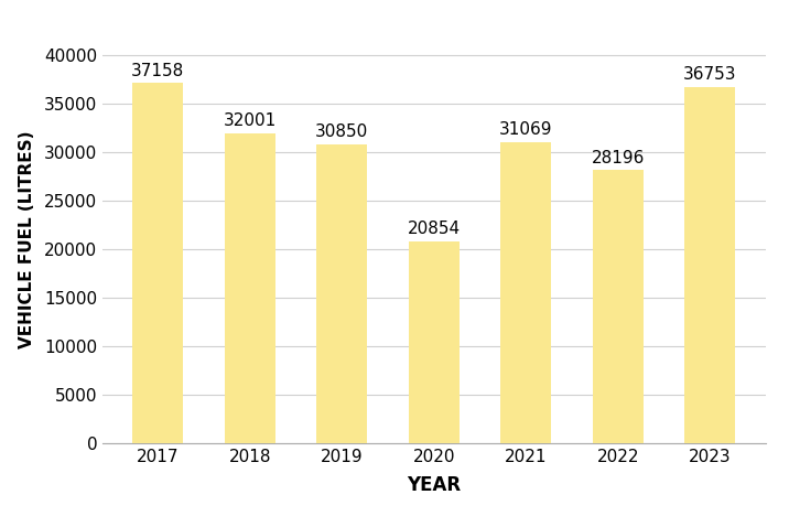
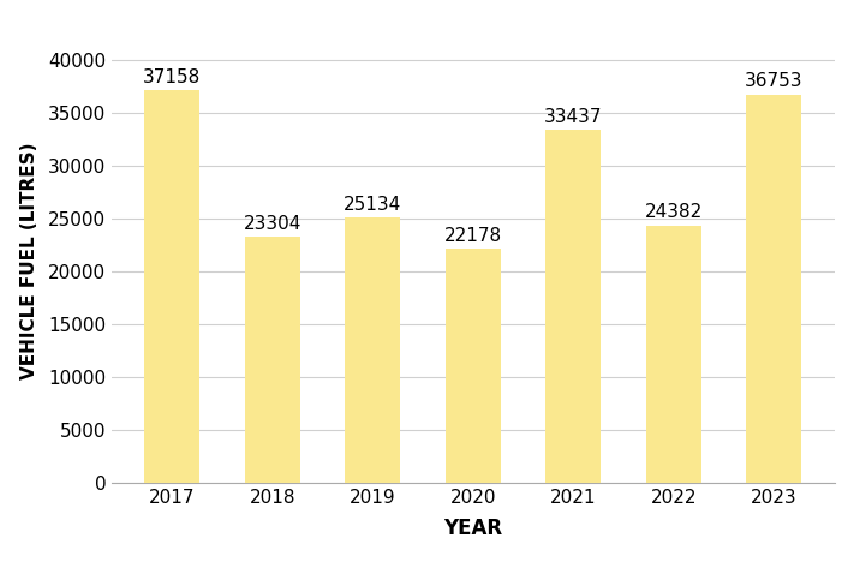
2018: 32001 -> 23304
2019: 30850 -> 25134
2020: 20854 -> 22178
2021: 31069 -> 33437
2022: 28196 -> 24382
